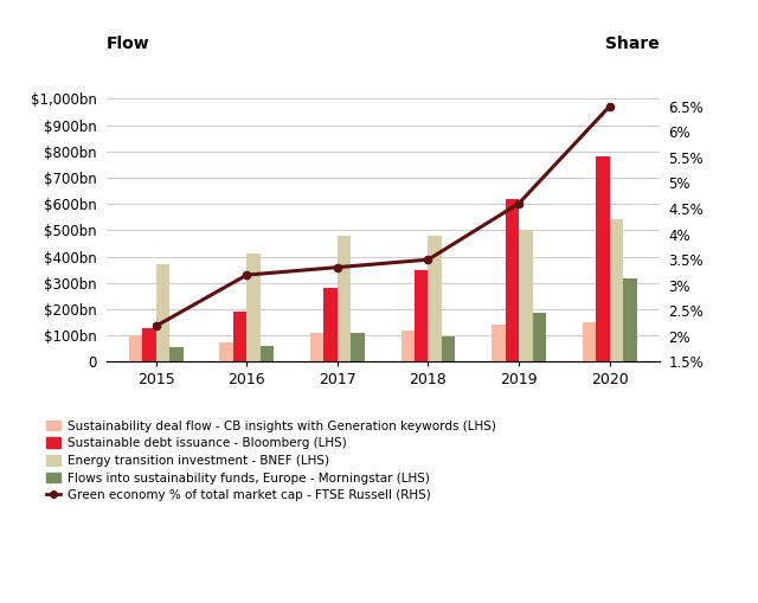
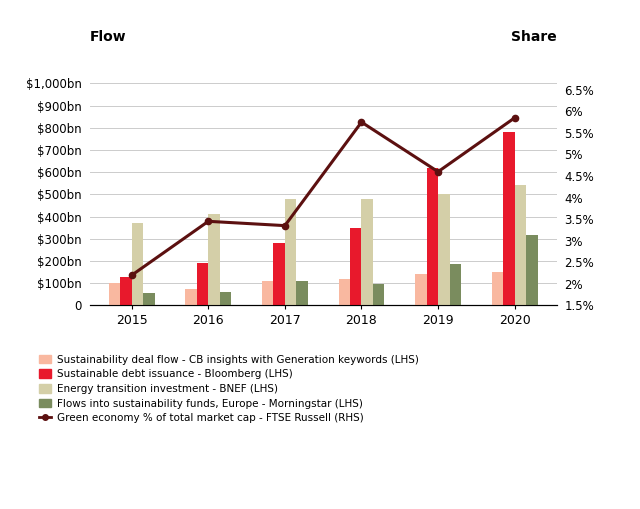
Green economy % of total market cap - FTSE Russell (RHS)/2016: 3.20% -> 3.45%
Green economy % of total market cap - FTSE Russell (RHS)/2018: 3.50% -> 5.75%
Green economy % of total market cap - FTSE Russell (RHS)/2020: 6.50% -> 5.85%
